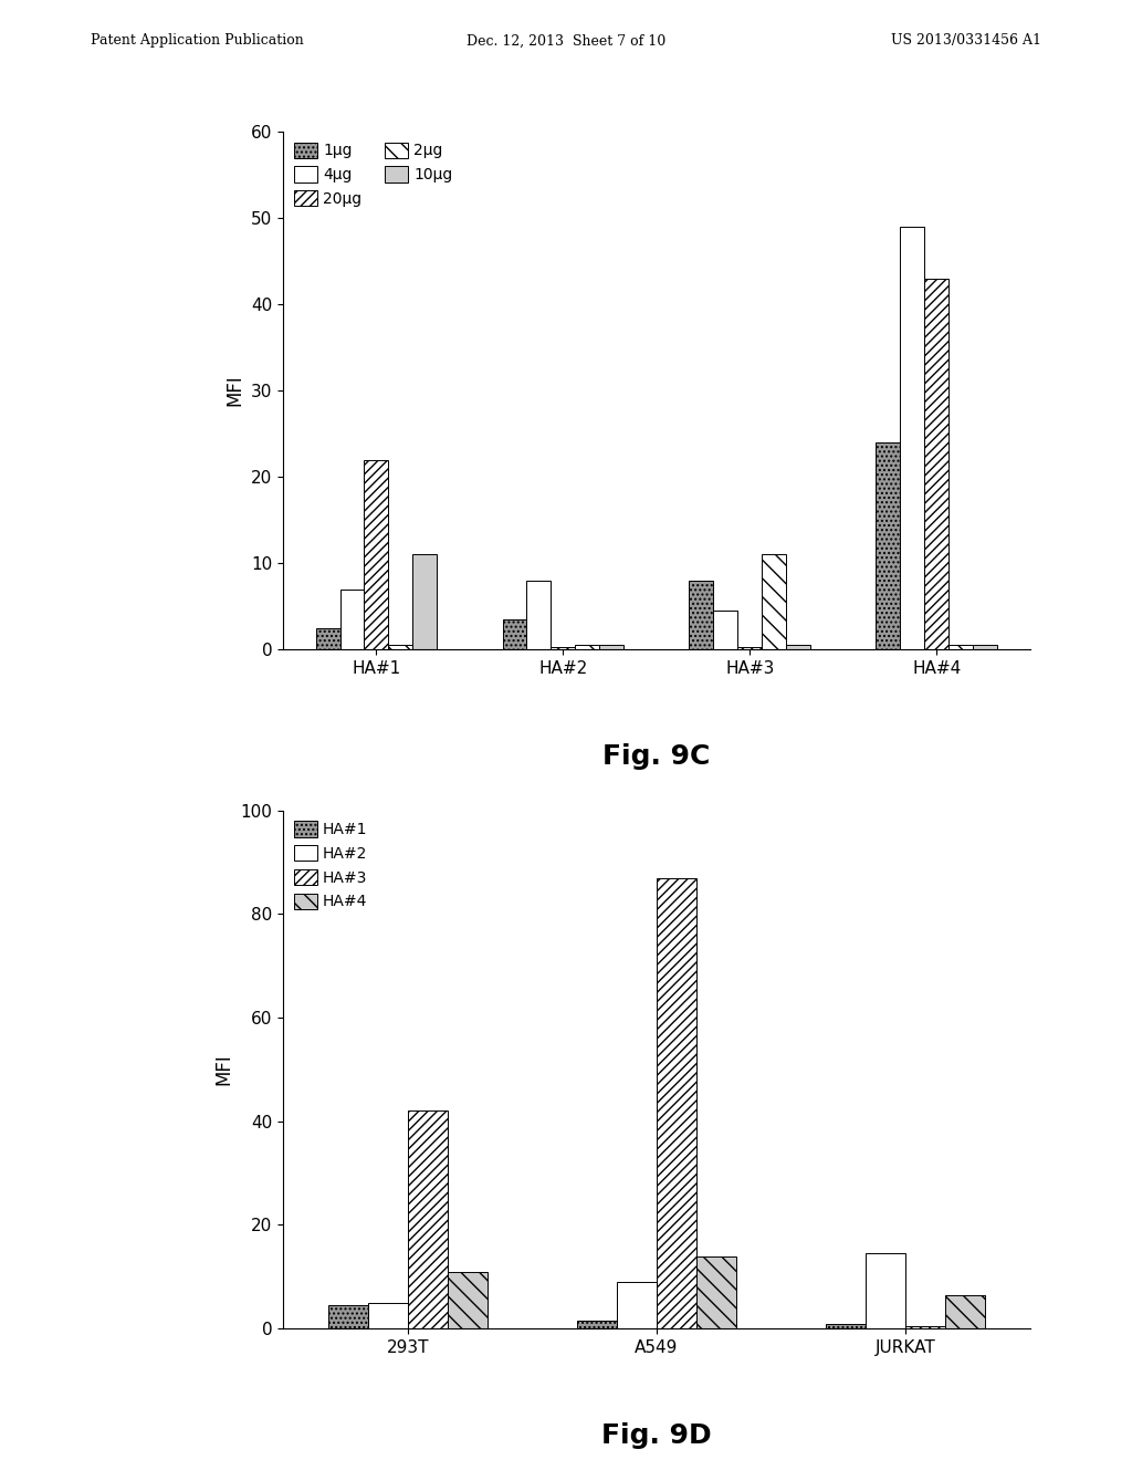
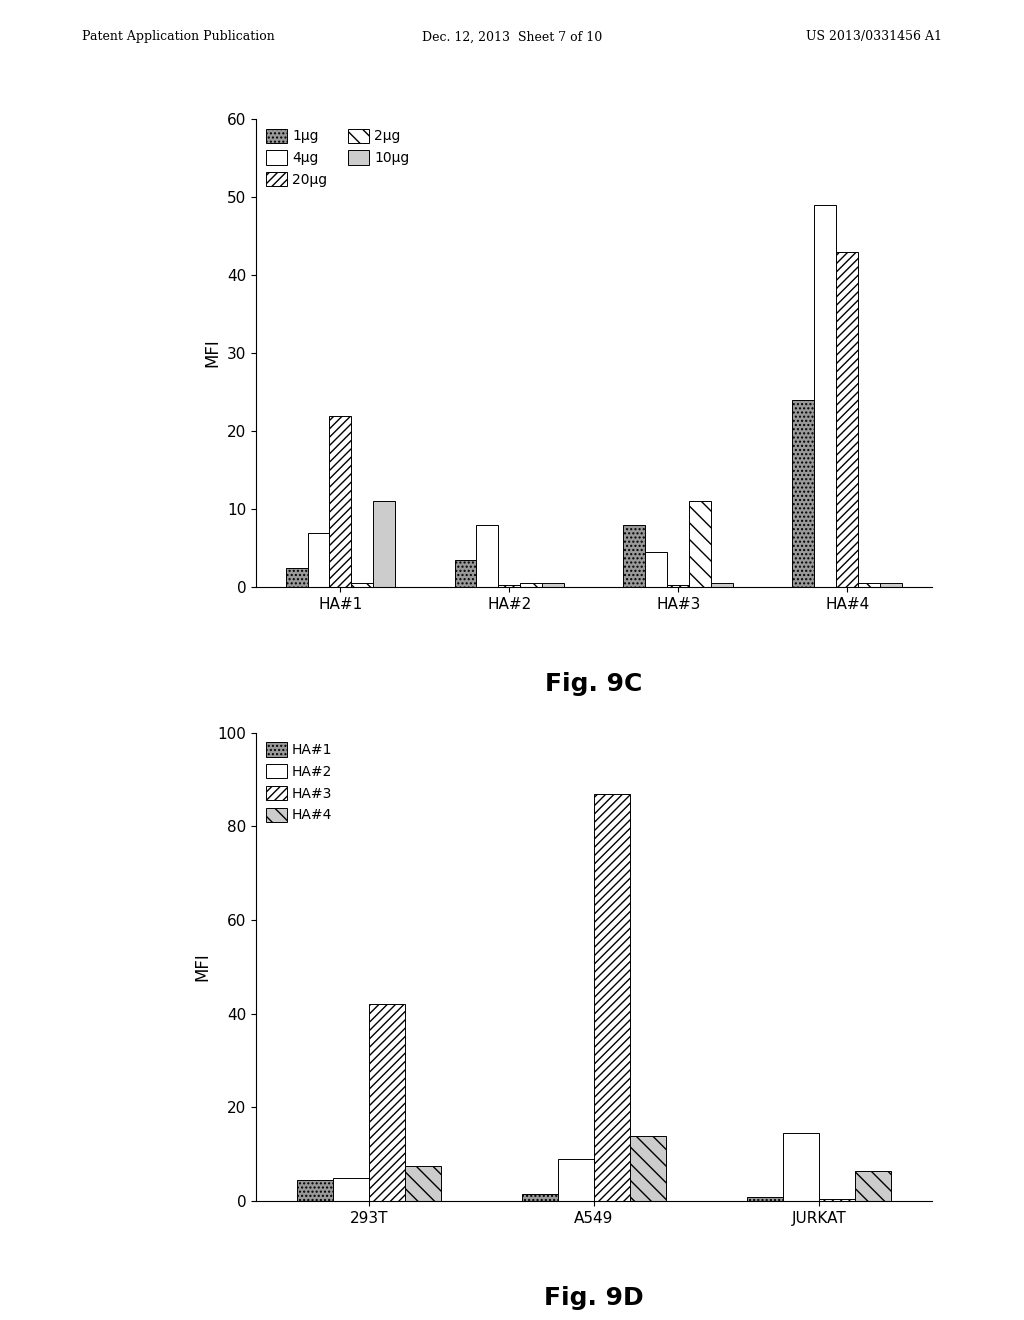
HA#4/293T: 11.0 -> 7.5
